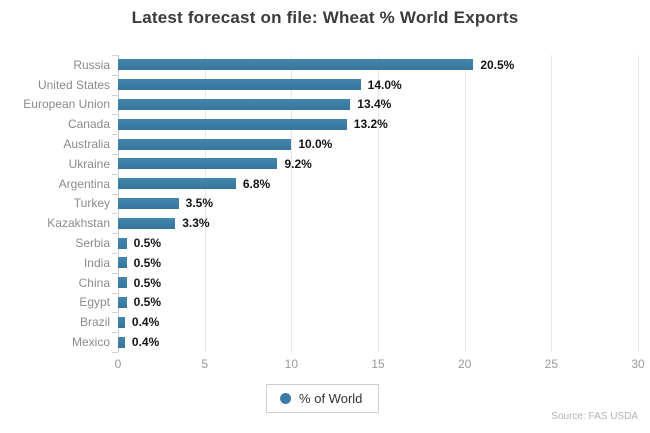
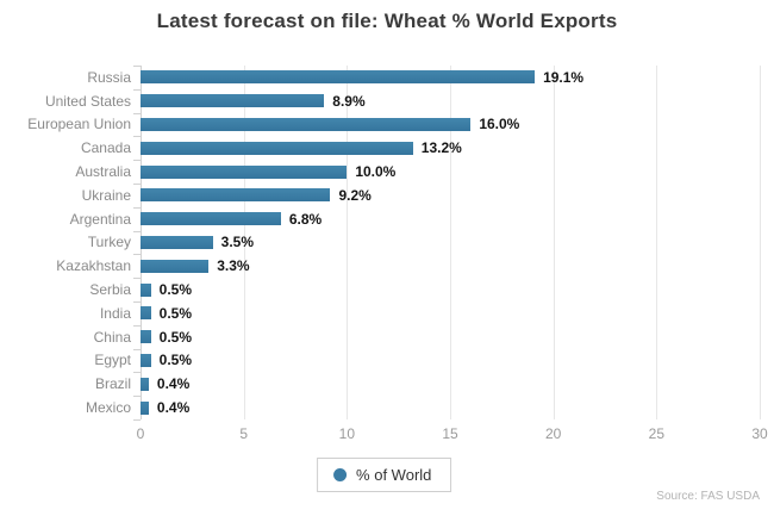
Russia: 20.5% -> 19.1%
United States: 14.0% -> 8.9%
European Union: 13.4% -> 16.0%
